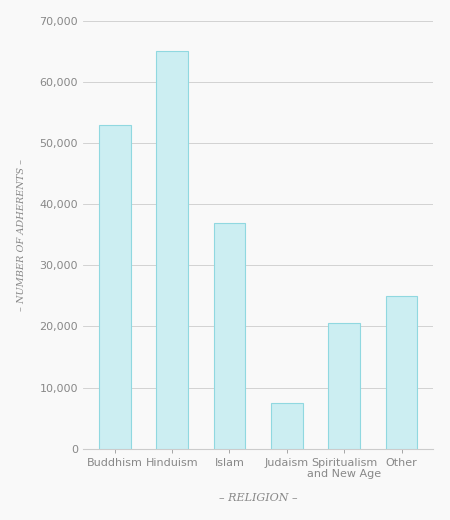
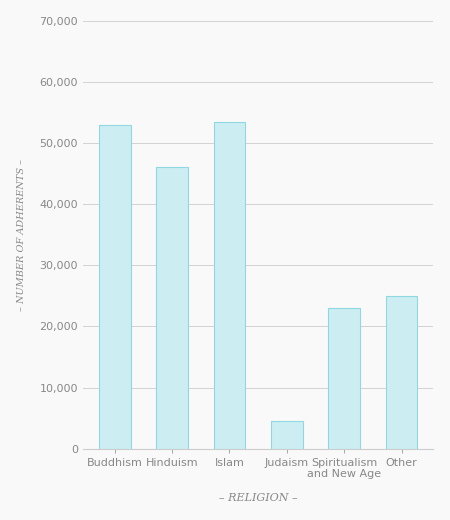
Hinduism: 65,000 -> 46,000
Islam: 37,000 -> 53,400
Judaism: 7,500 -> 4,600
Spiritualism and New Age: 20,500 -> 23,000
